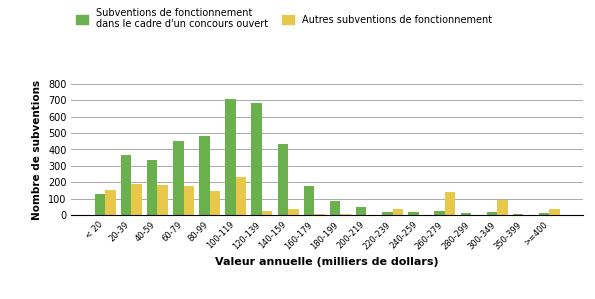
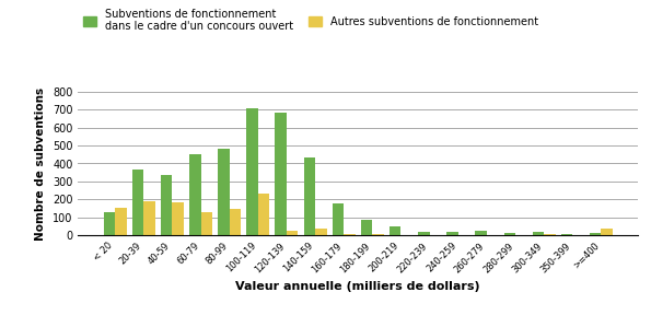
Autres subventions de fonctionnement/60-79: 180 -> 130
Autres subventions de fonctionnement/220-239: 40 -> 0
Autres subventions de fonctionnement/260-279: 140 -> 0
Autres subventions de fonctionnement/300-349: 90 -> 10
